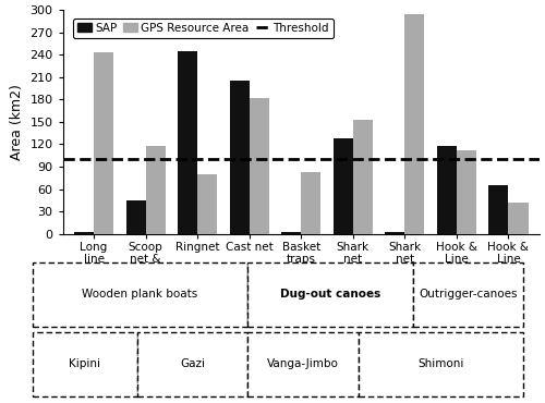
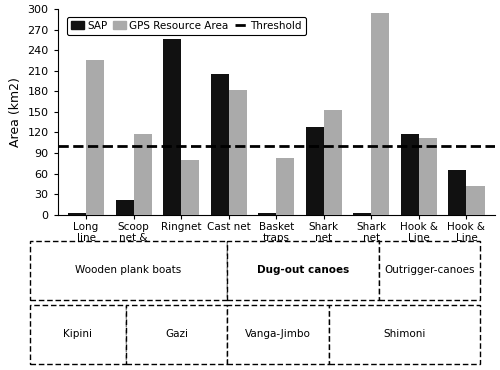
GPS Resource Area/Long line: 243 -> 226
SAP/Scoop net & harpoon: 45 -> 22
SAP/Ringnet: 245 -> 256
